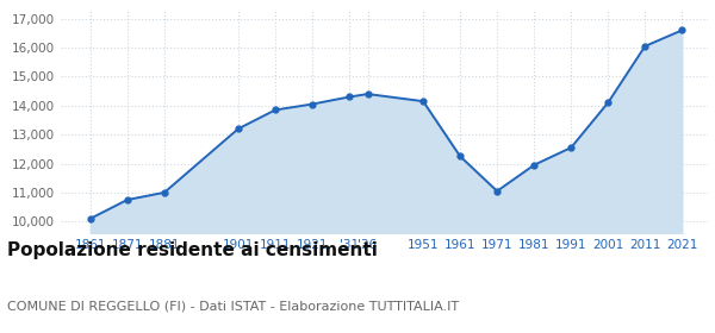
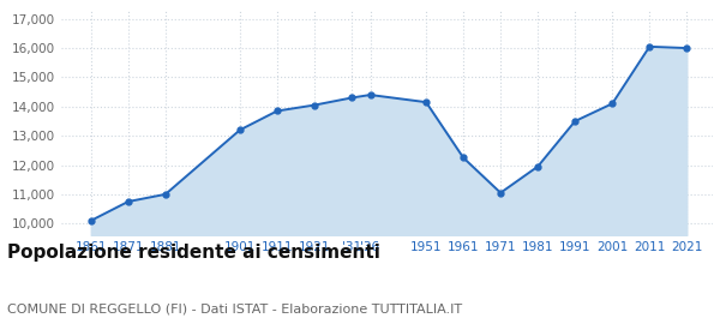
1991: 12,550 -> 13,500
2021: 16,600 -> 16,000
